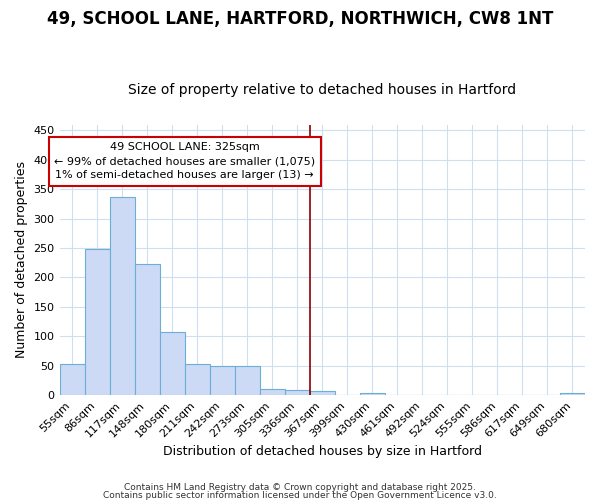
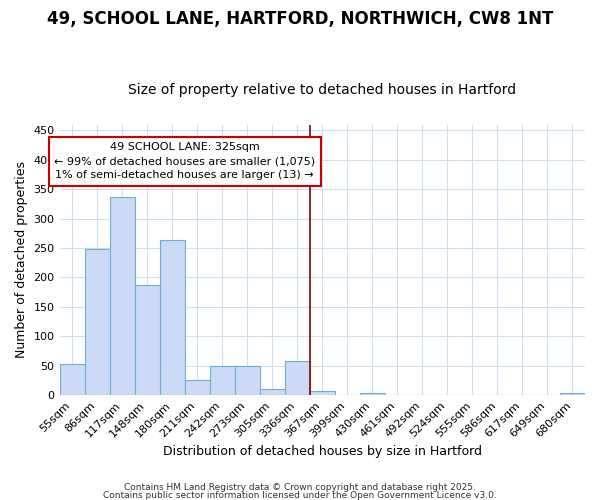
148sqm: 223 -> 188
180sqm: 108 -> 264
211sqm: 53 -> 26
336sqm: 9 -> 58
